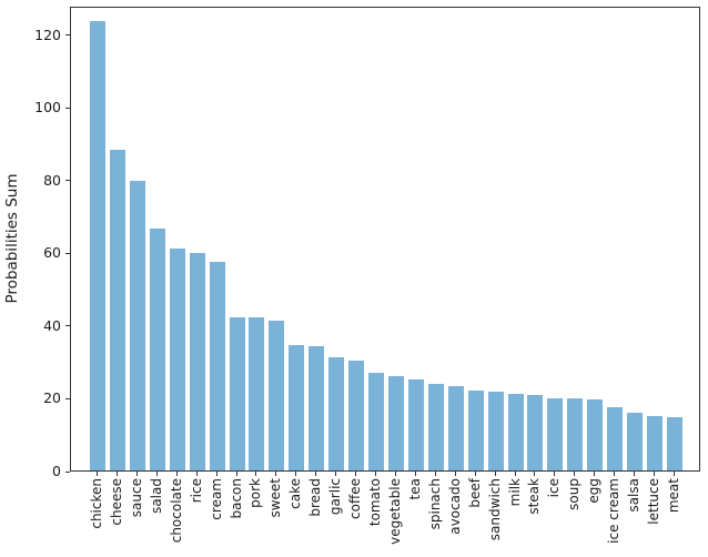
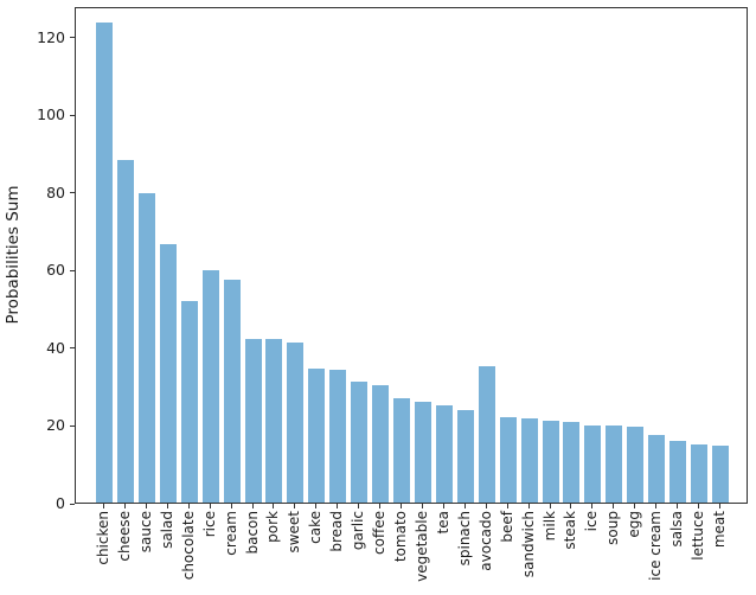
chocolate: 61 -> 52
avocado: 23 -> 35
